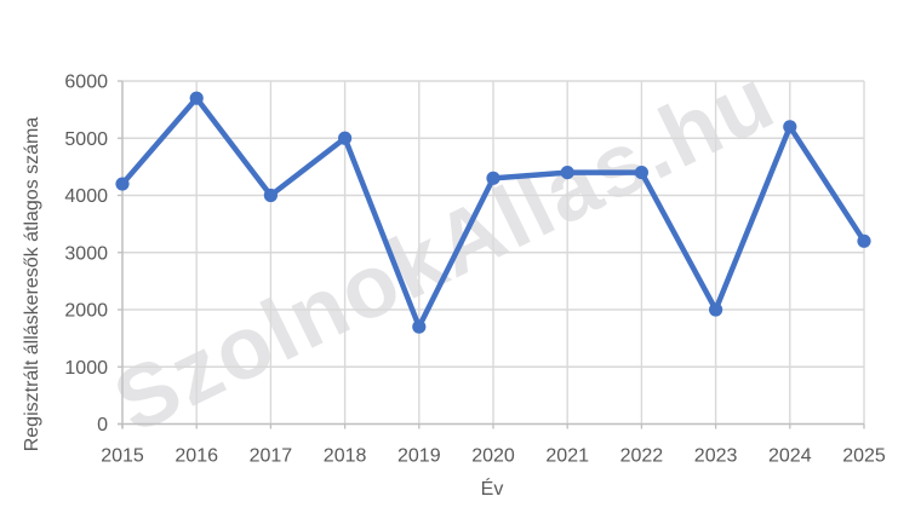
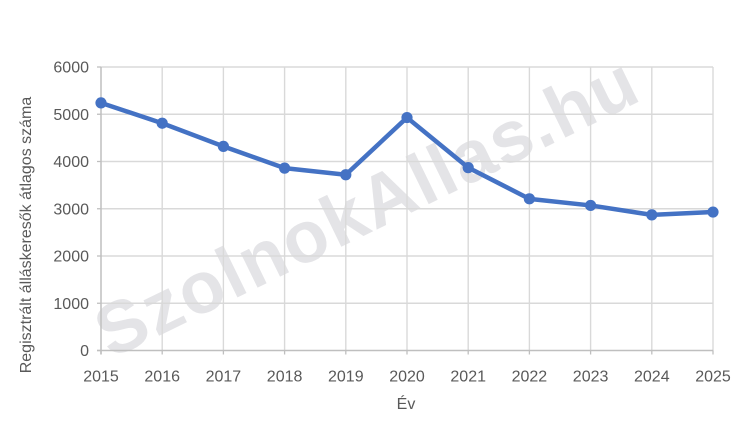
2015: 4200 -> 5200
2016: 5700 -> 4800
2017: 4000 -> 4300
2018: 5000 -> 3900
2019: 1700 -> 3700
2020: 4300 -> 4900
2021: 4400 -> 3900
2022: 4400 -> 3200
2023: 2000 -> 3100
2024: 5200 -> 2900
2025: 3200 -> 2900
